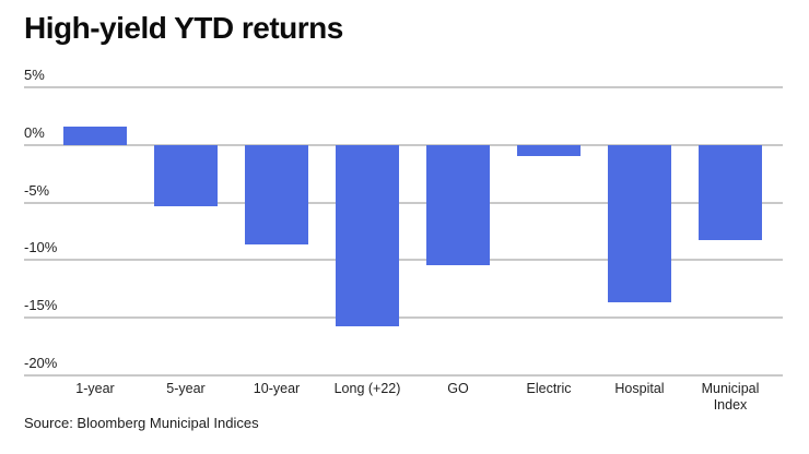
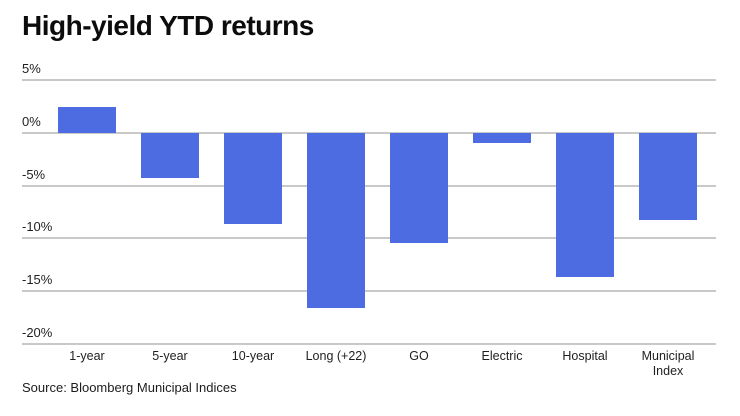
1-year: 1.6% -> 2.4%
5-year: -5.3% -> -4.3%
Long (+22): -15.7% -> -16.6%
